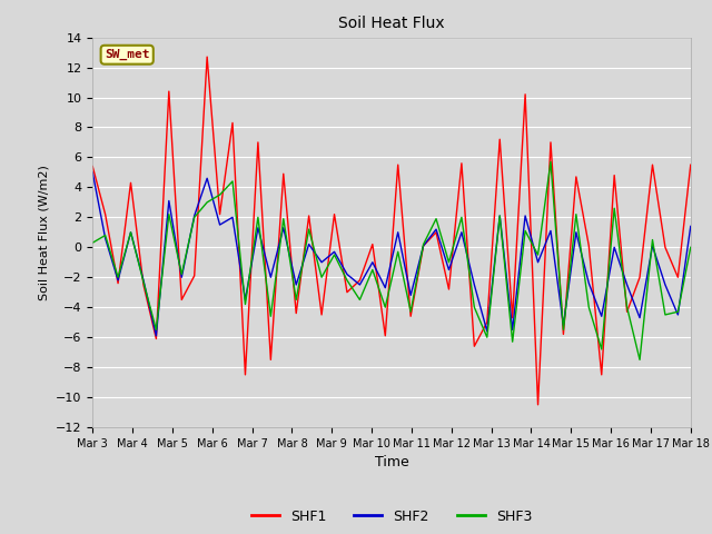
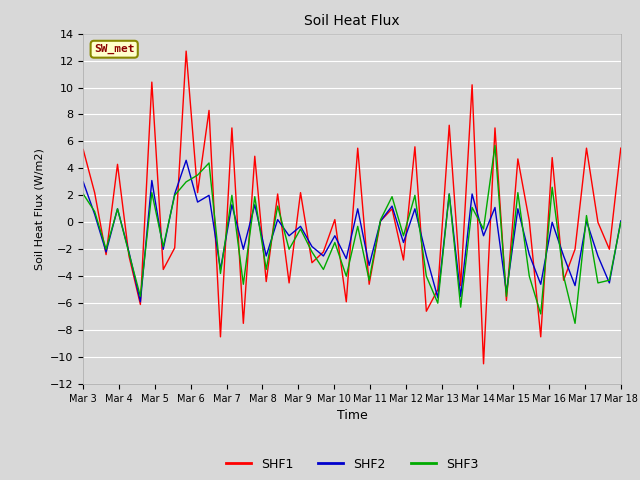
SHF2/Mar 3: 5.0 -> 3.0
SHF3/Mar 3: 0.3 -> 2.1
SHF2/Mar 18: 1.4 -> 0.1
